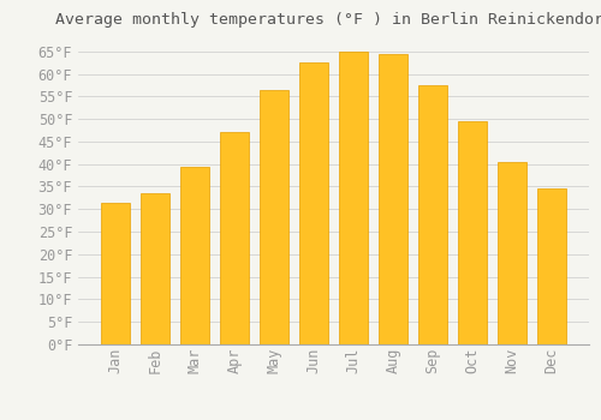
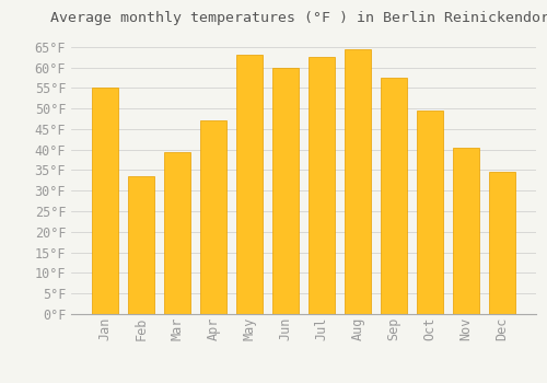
Jan: 31.5°F -> 55.0°F
May: 56.5°F -> 63.0°F
Jun: 62.5°F -> 60.0°F
Jul: 65.0°F -> 62.5°F
